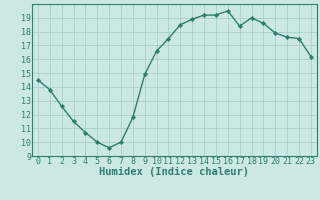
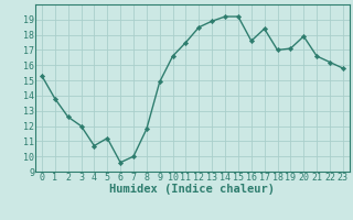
0: 14.5 -> 15.3
3: 11.5 -> 12.0
5: 10.0 -> 11.2
16: 19.5 -> 17.6
18: 19.0 -> 17.0
19: 18.6 -> 17.1
21: 17.6 -> 16.6
22: 17.5 -> 16.2
23: 16.2 -> 15.8
